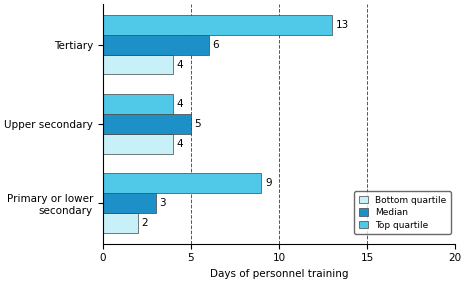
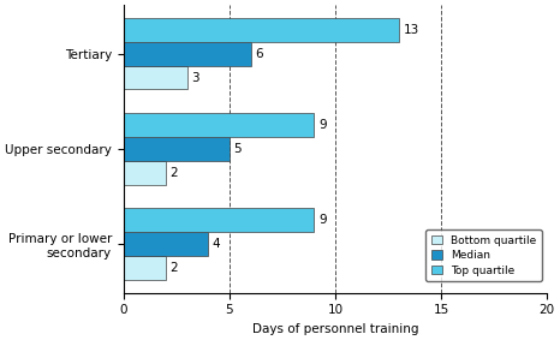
Bottom quartile/Tertiary: 4 -> 3
Top quartile/Upper secondary: 4 -> 9
Bottom quartile/Upper secondary: 4 -> 2
Median/Primary or lower secondary: 3 -> 4
